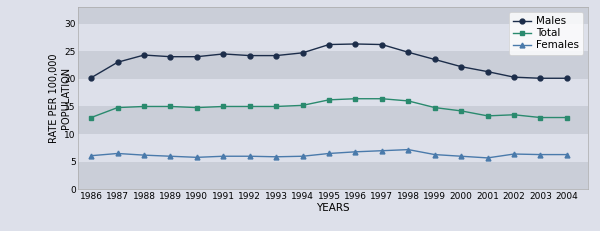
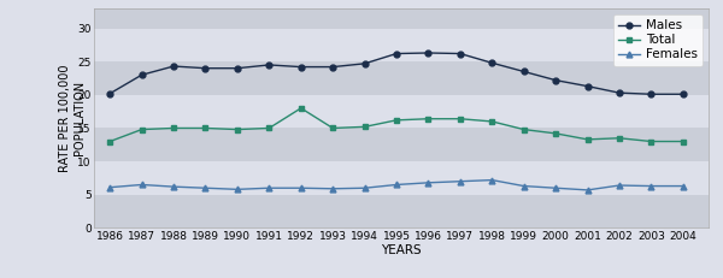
Total/1992: 15.0 -> 18.0
